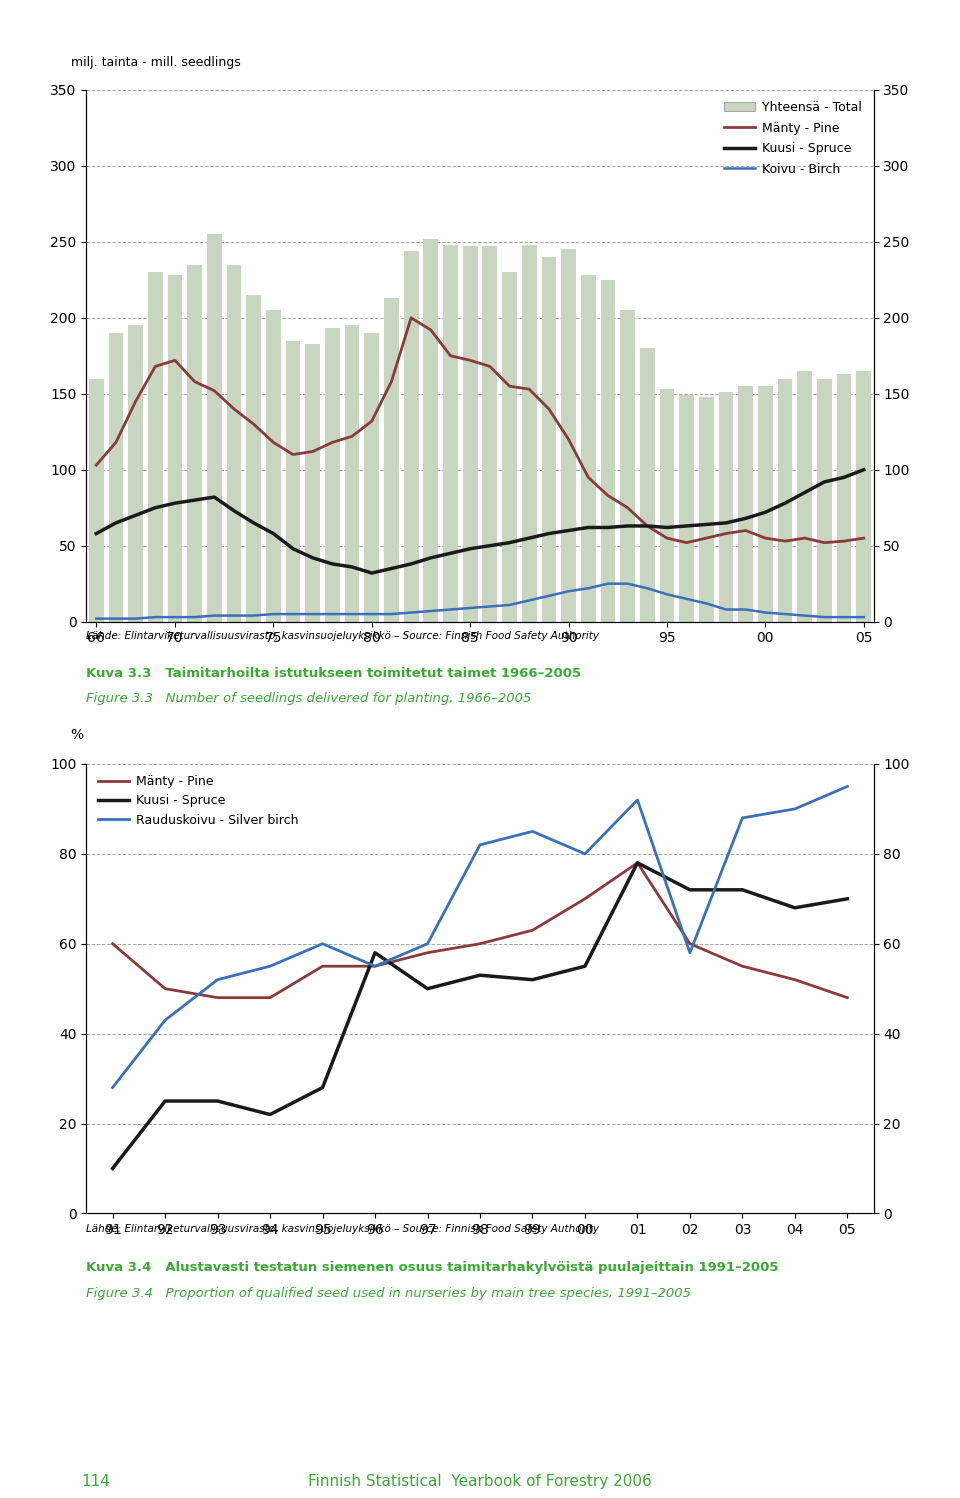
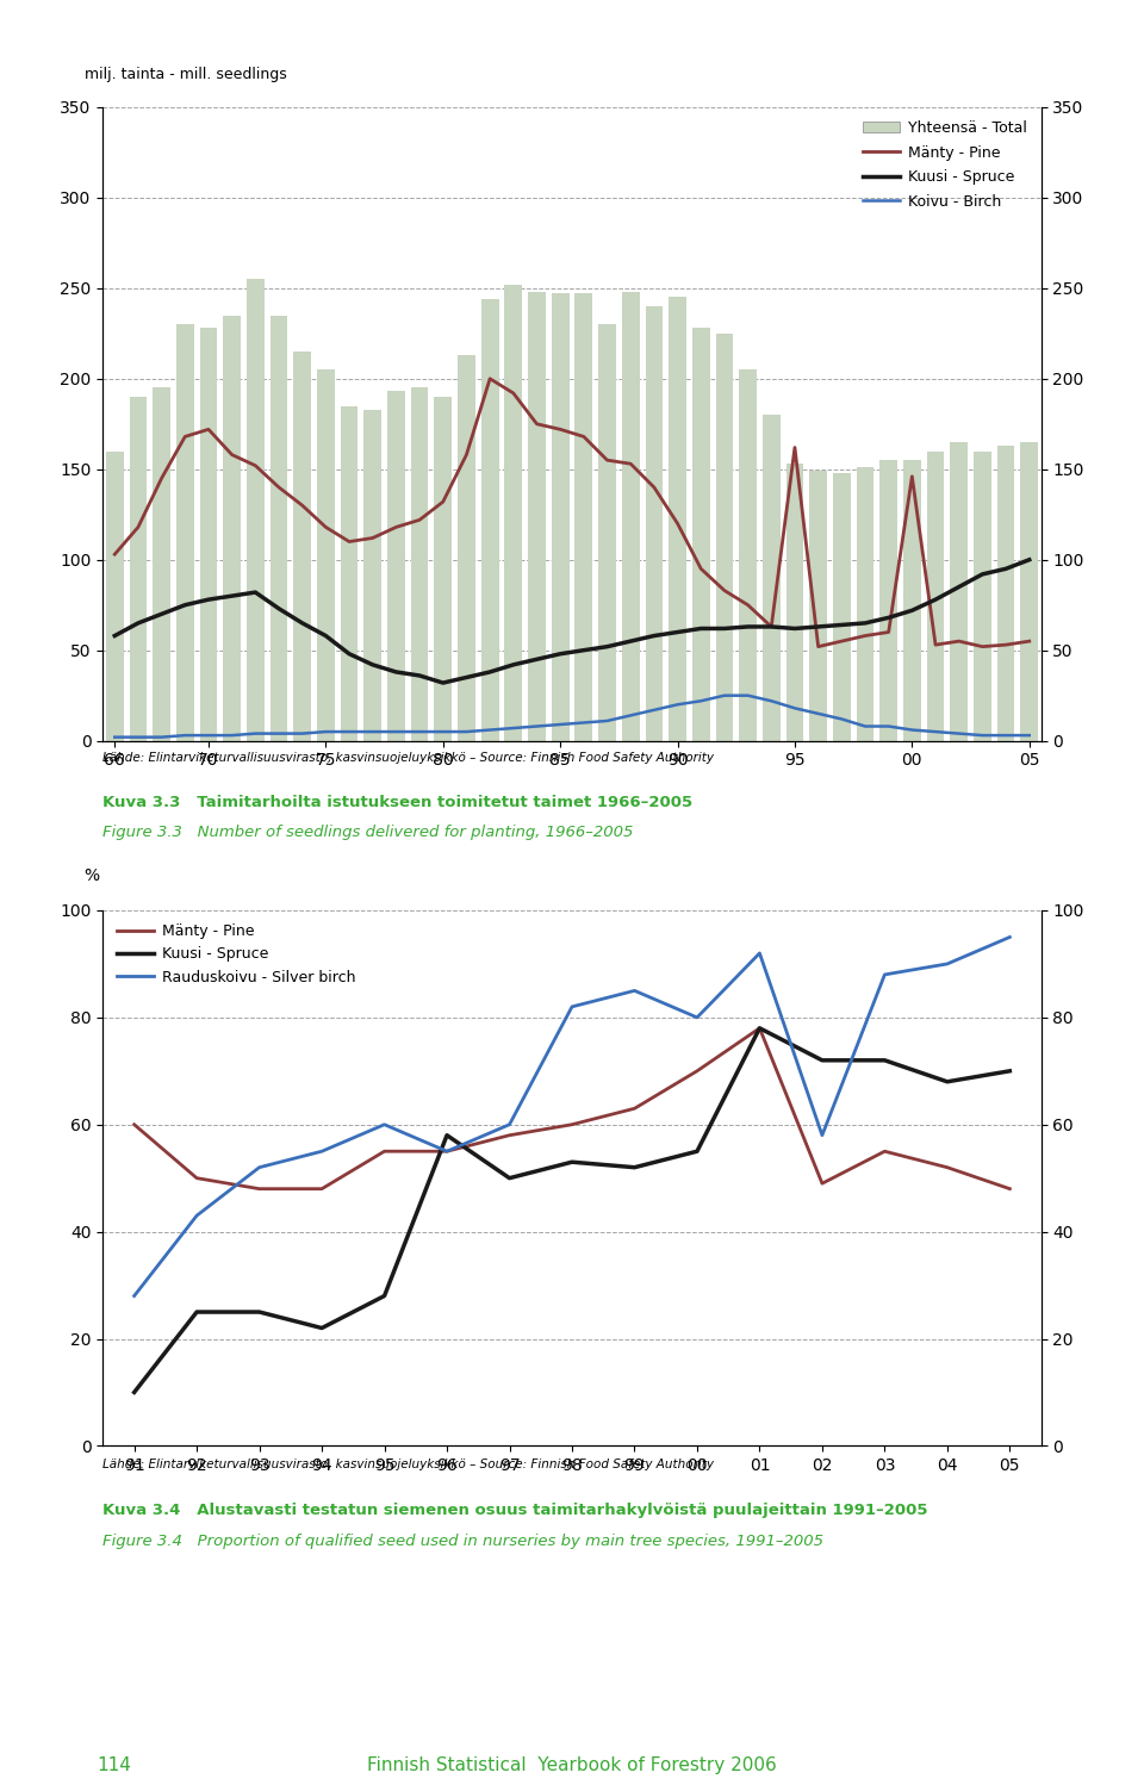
Mänty - Pine/95: 55 -> 162
Mänty - Pine/00: 55 -> 146
Mänty - Pine/02: 60 -> 49
